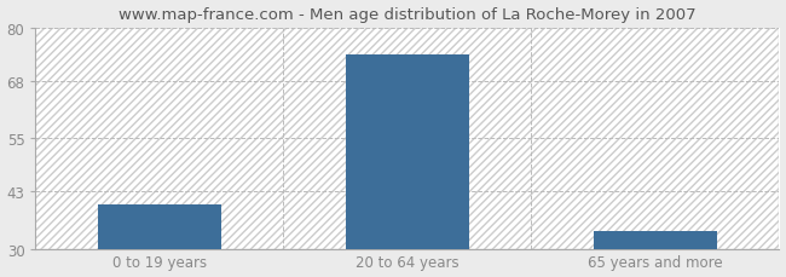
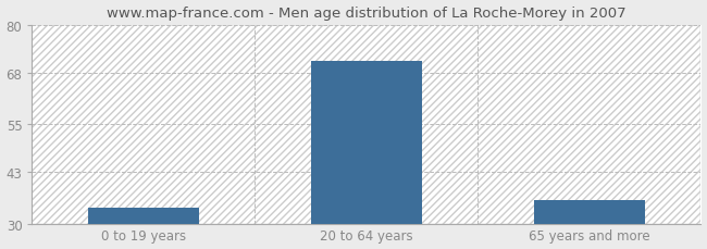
0 to 19 years: 40 -> 34
20 to 64 years: 74 -> 71
65 years and more: 34 -> 36
